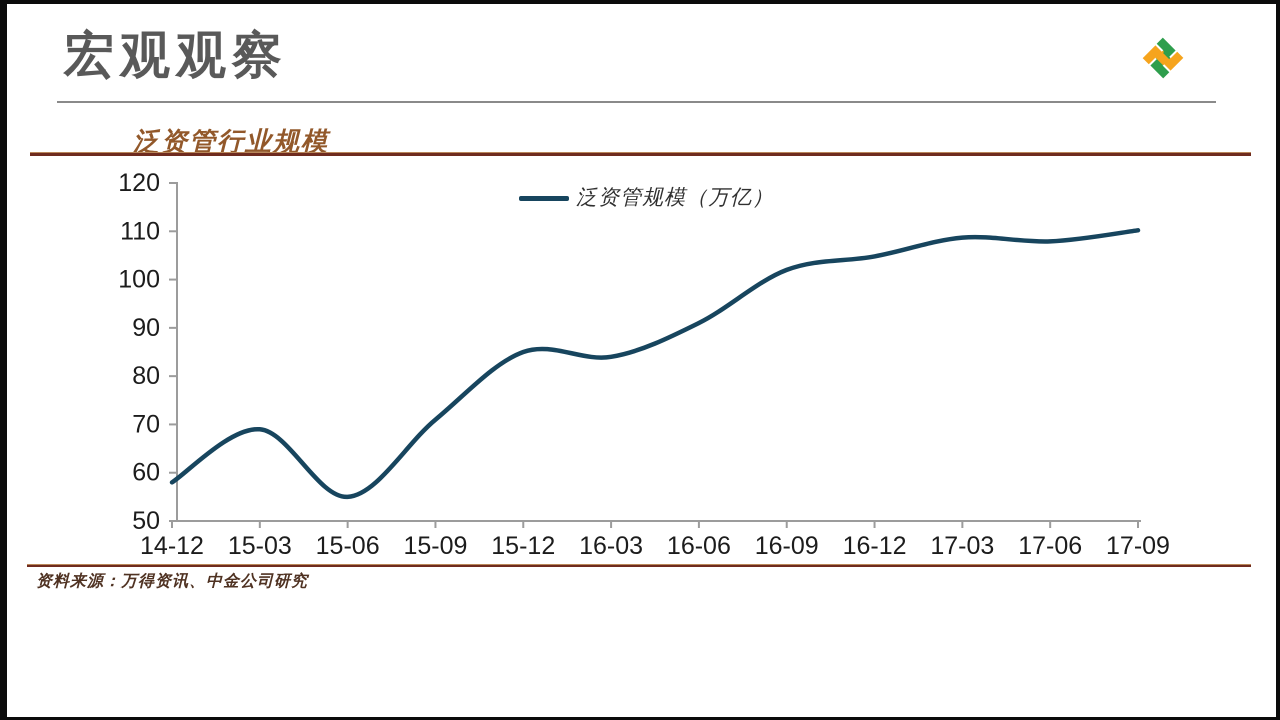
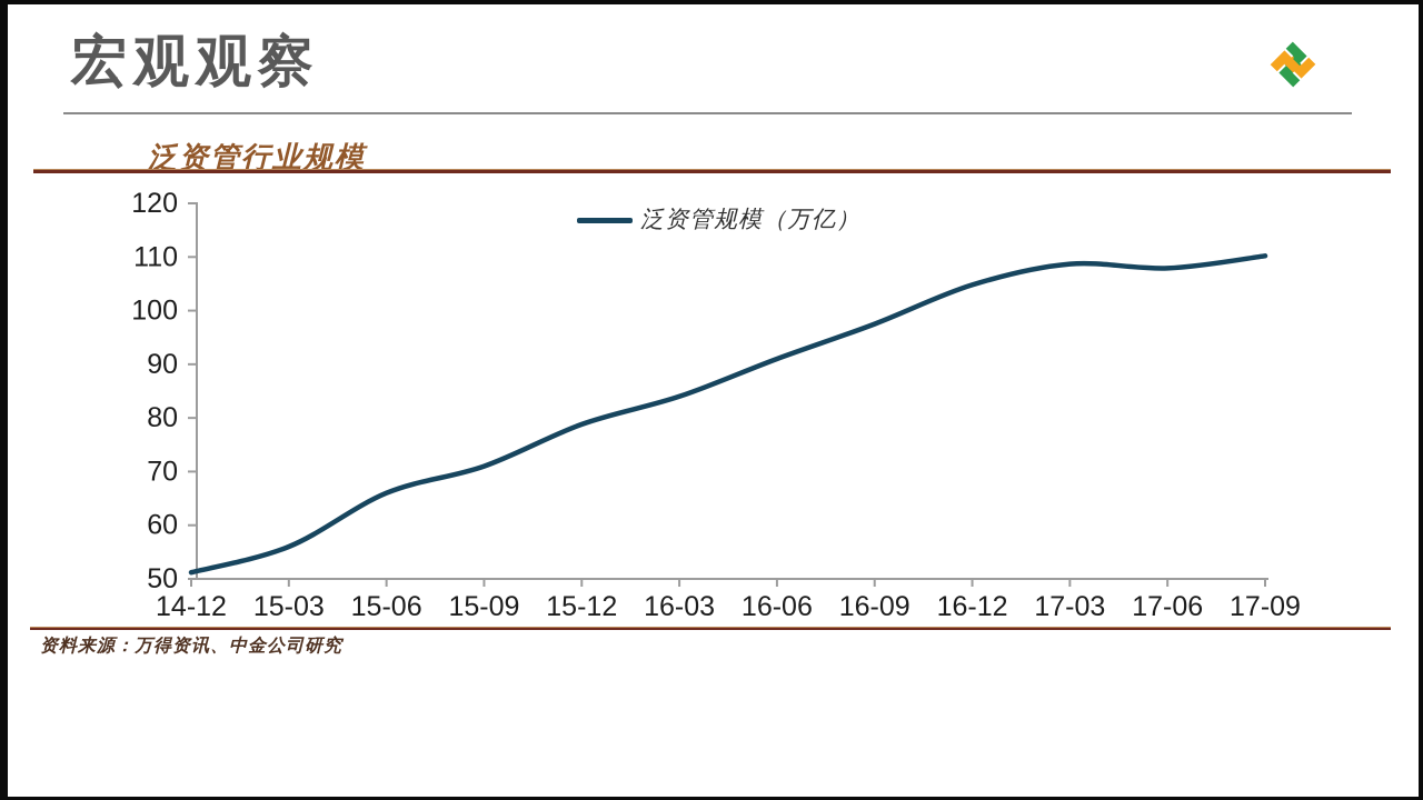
14-12: 58 -> 51
15-03: 69 -> 56
15-06: 55 -> 66
15-12: 85 -> 79
16-09: 102 -> 98
